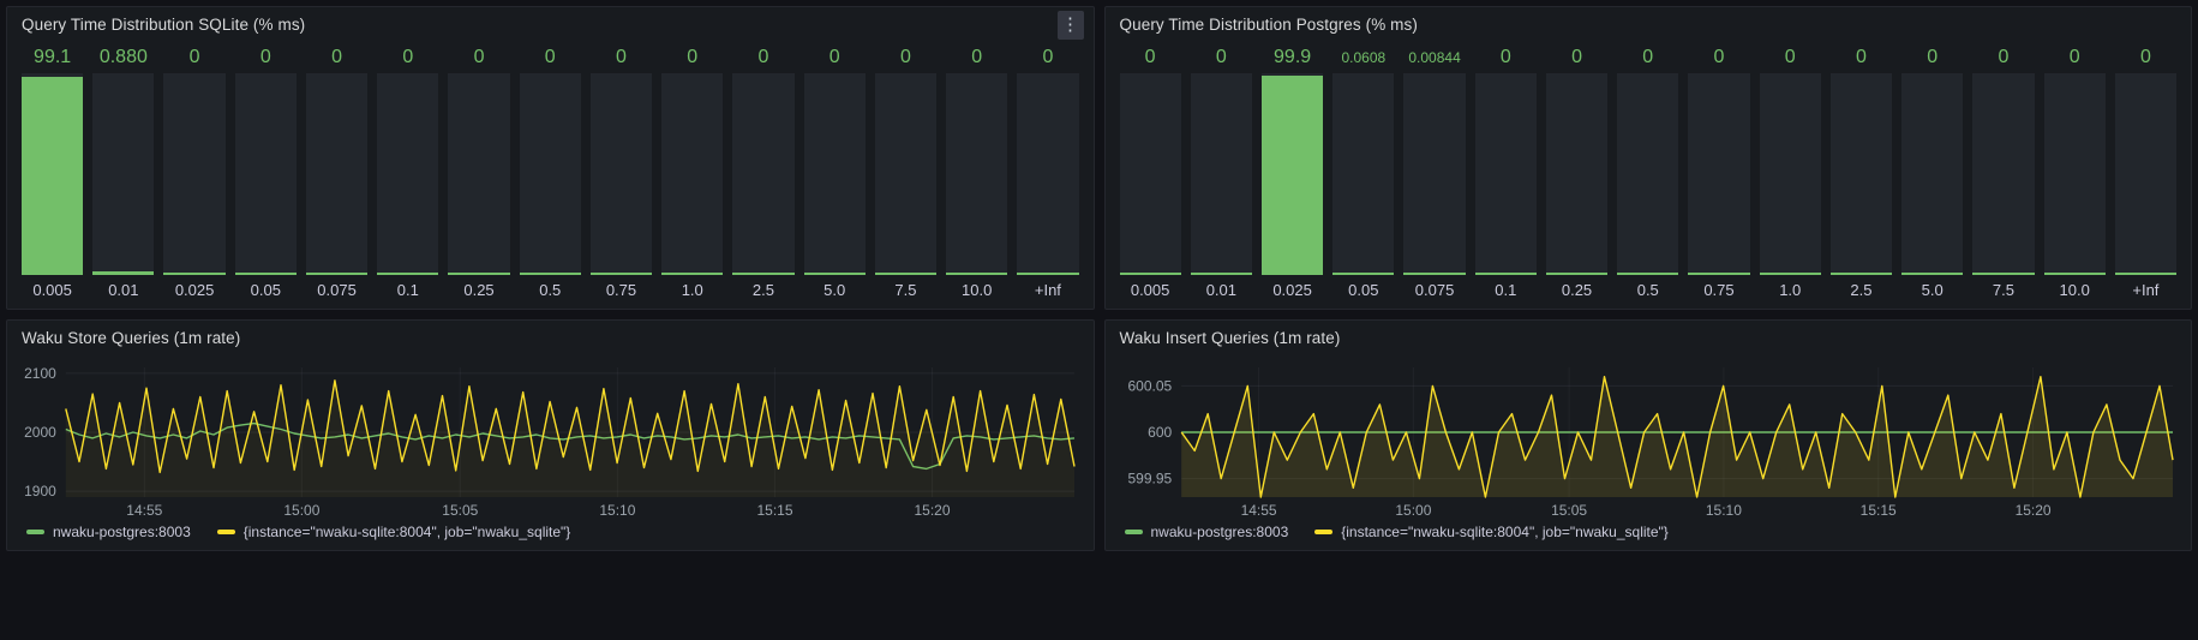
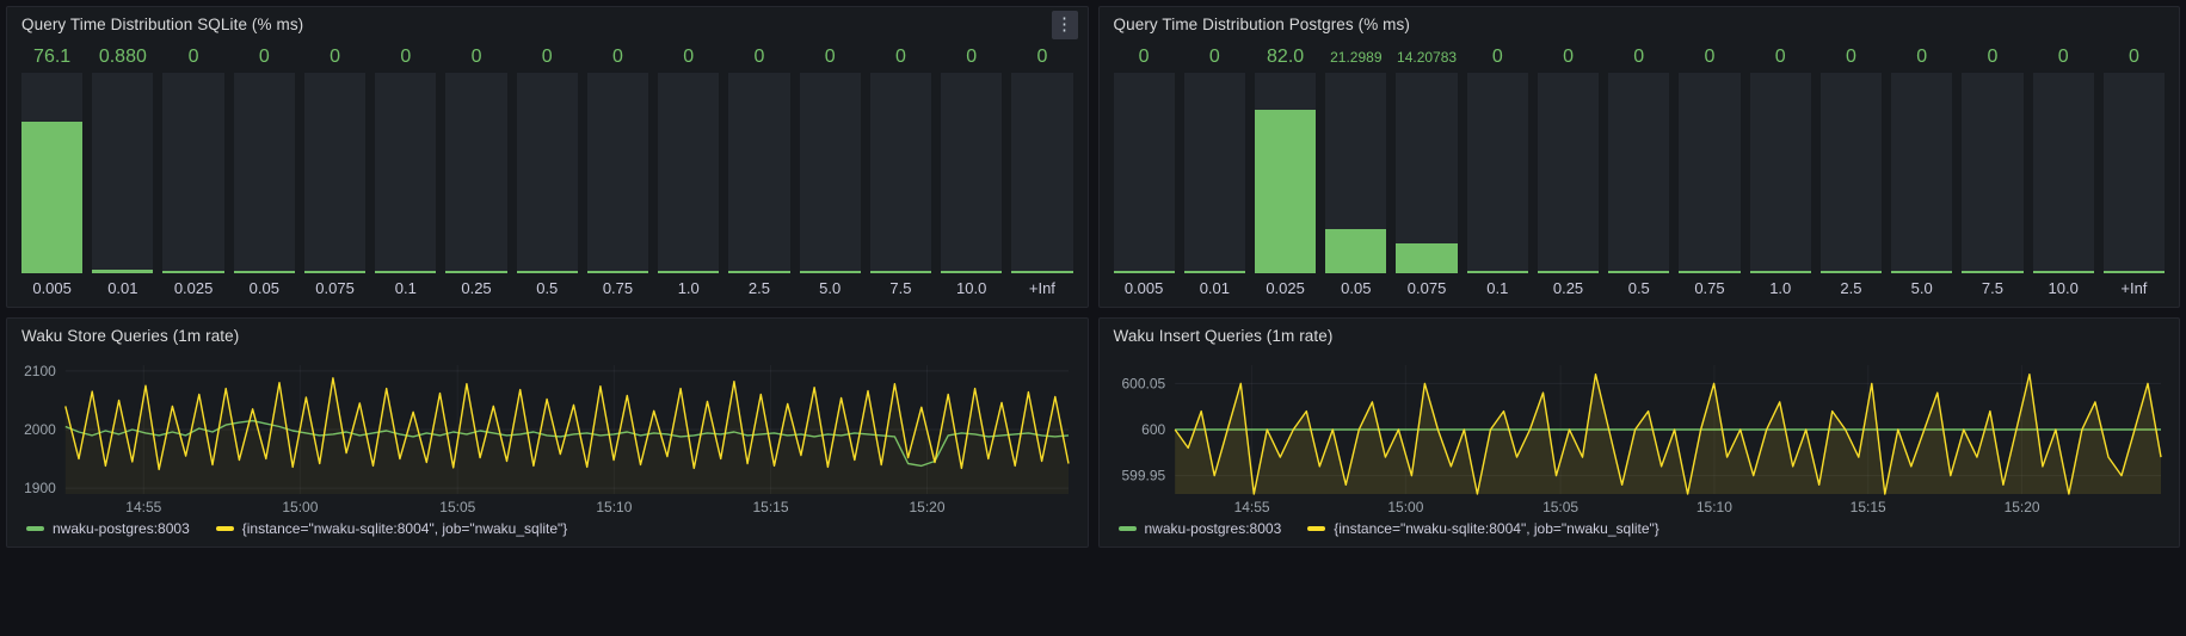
Query Time Distribution SQLite (% ms)/0.005: 99.1 -> 76.1
Query Time Distribution Postgres (% ms)/0.025: 99.9 -> 82.0
Query Time Distribution Postgres (% ms)/0.05: 0.0608 -> 21.2989
Query Time Distribution Postgres (% ms)/0.075: 0.00844 -> 14.20783
